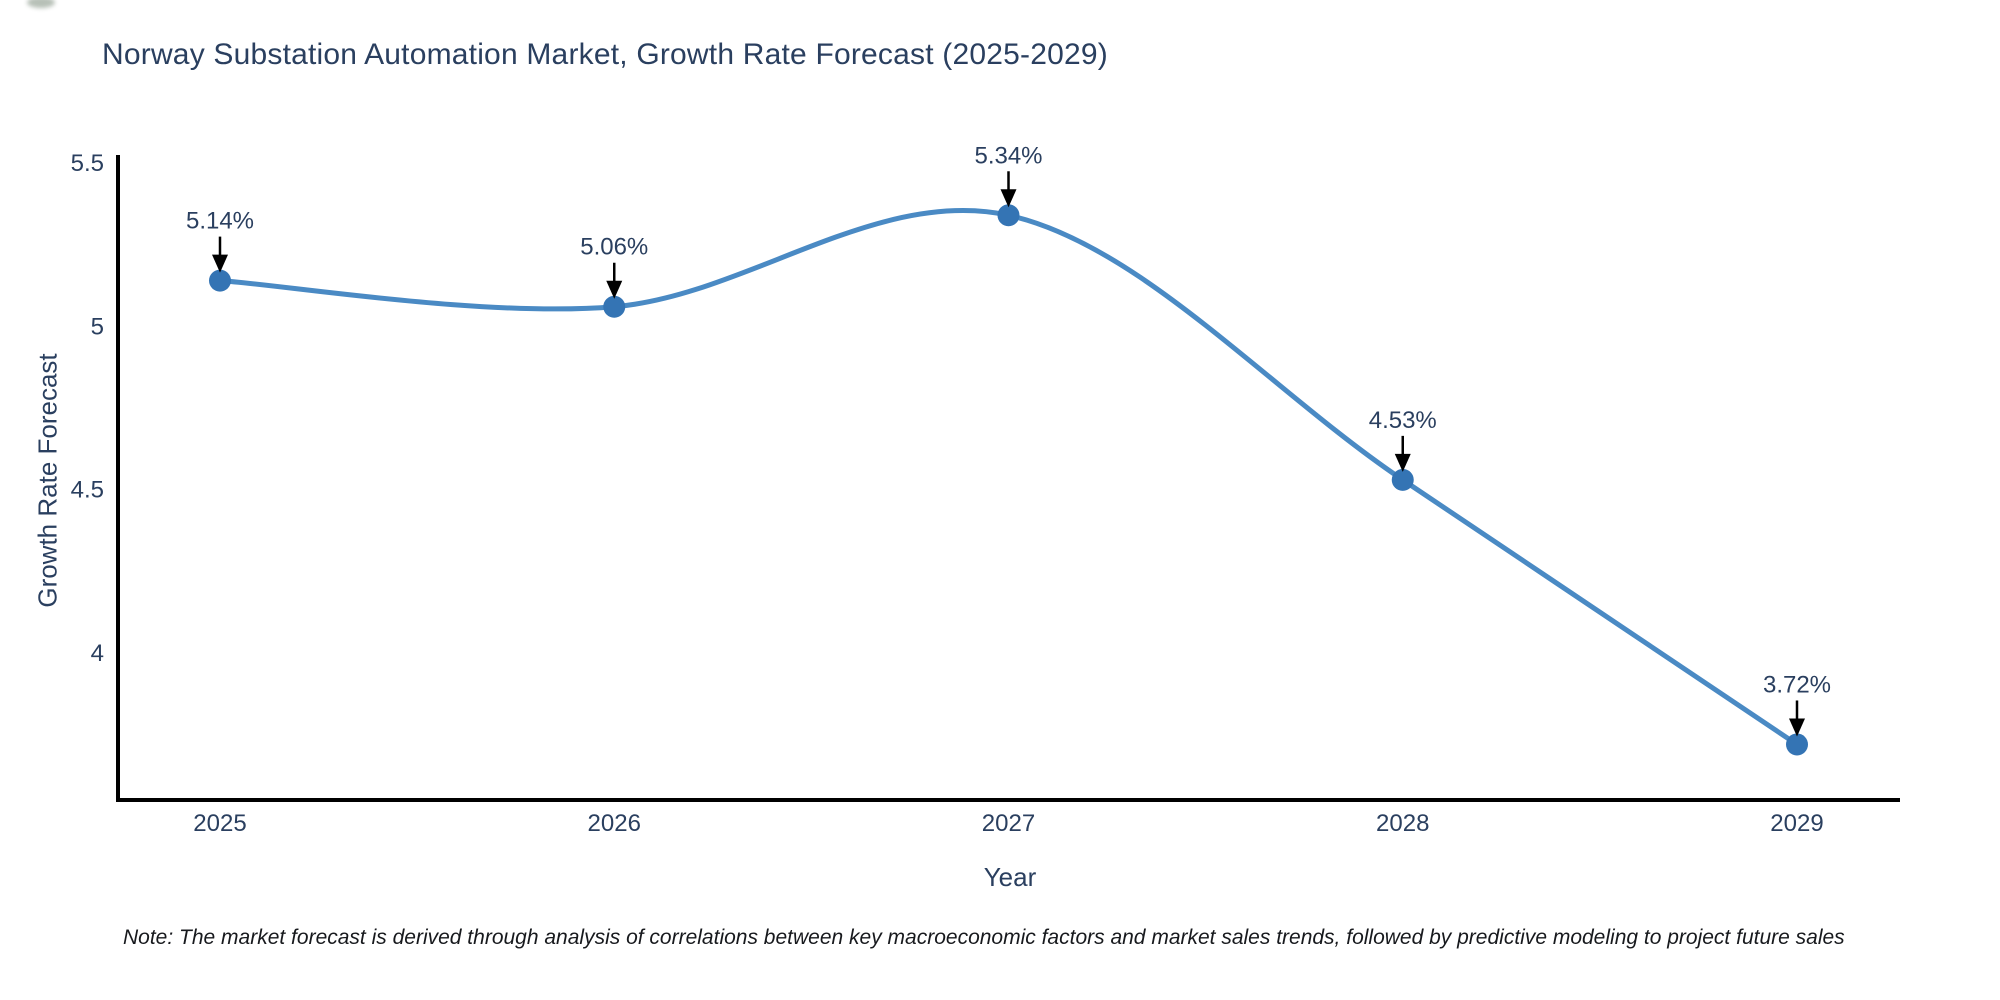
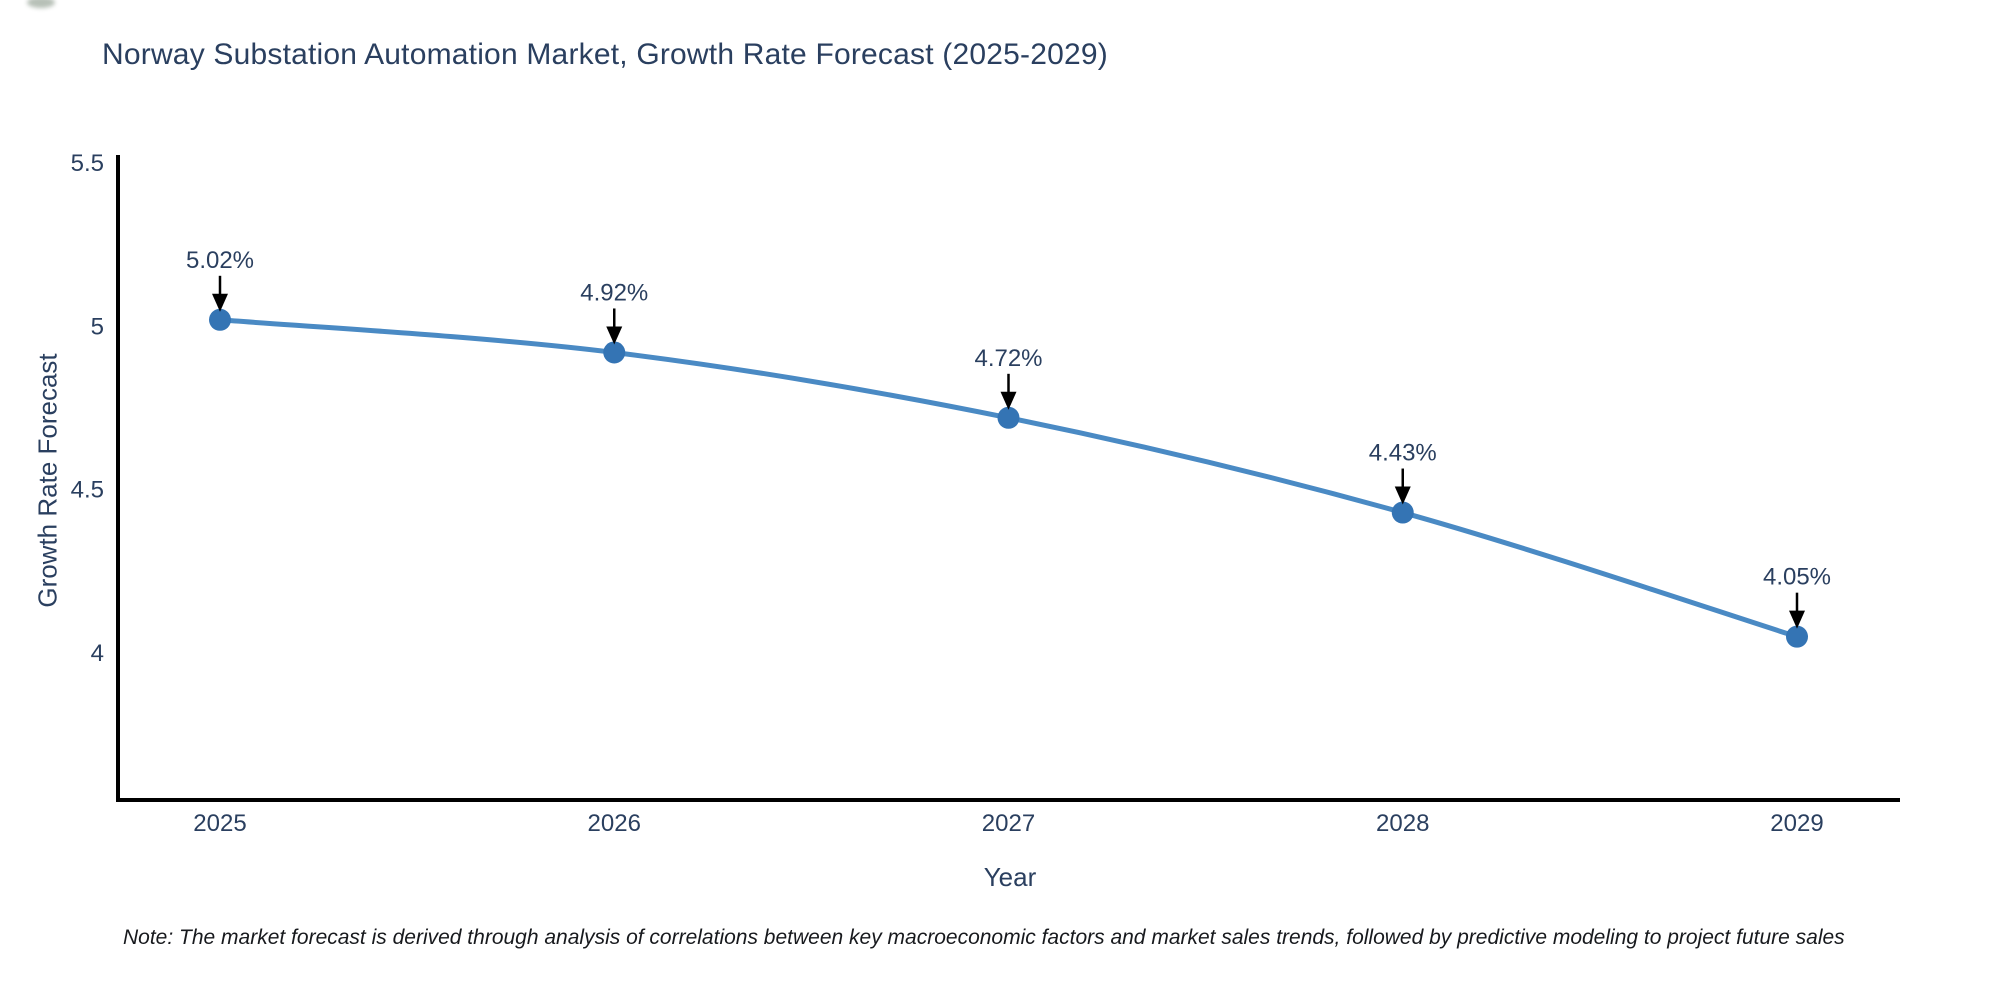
2025: 5.14% -> 5.02%
2026: 5.06% -> 4.92%
2027: 5.34% -> 4.72%
2028: 4.53% -> 4.43%
2029: 3.72% -> 4.05%
